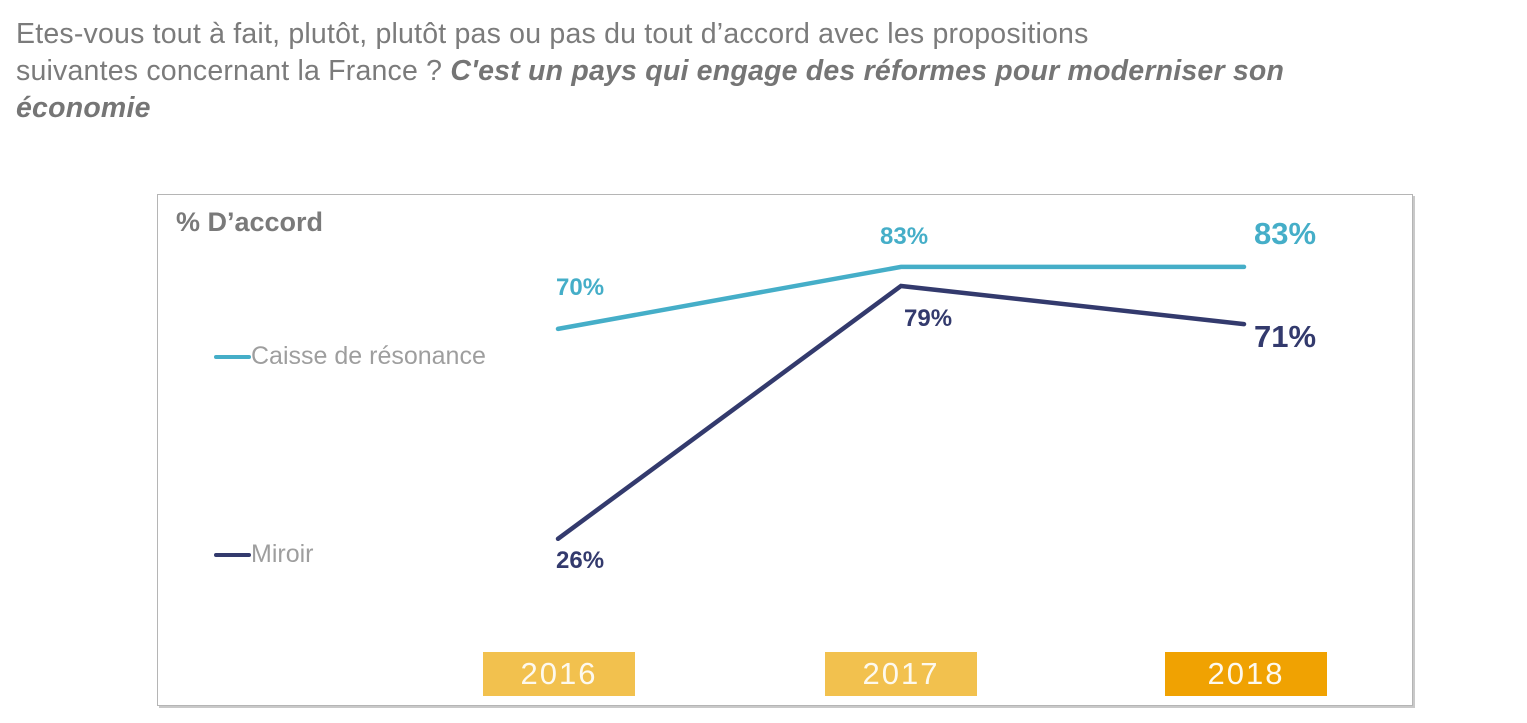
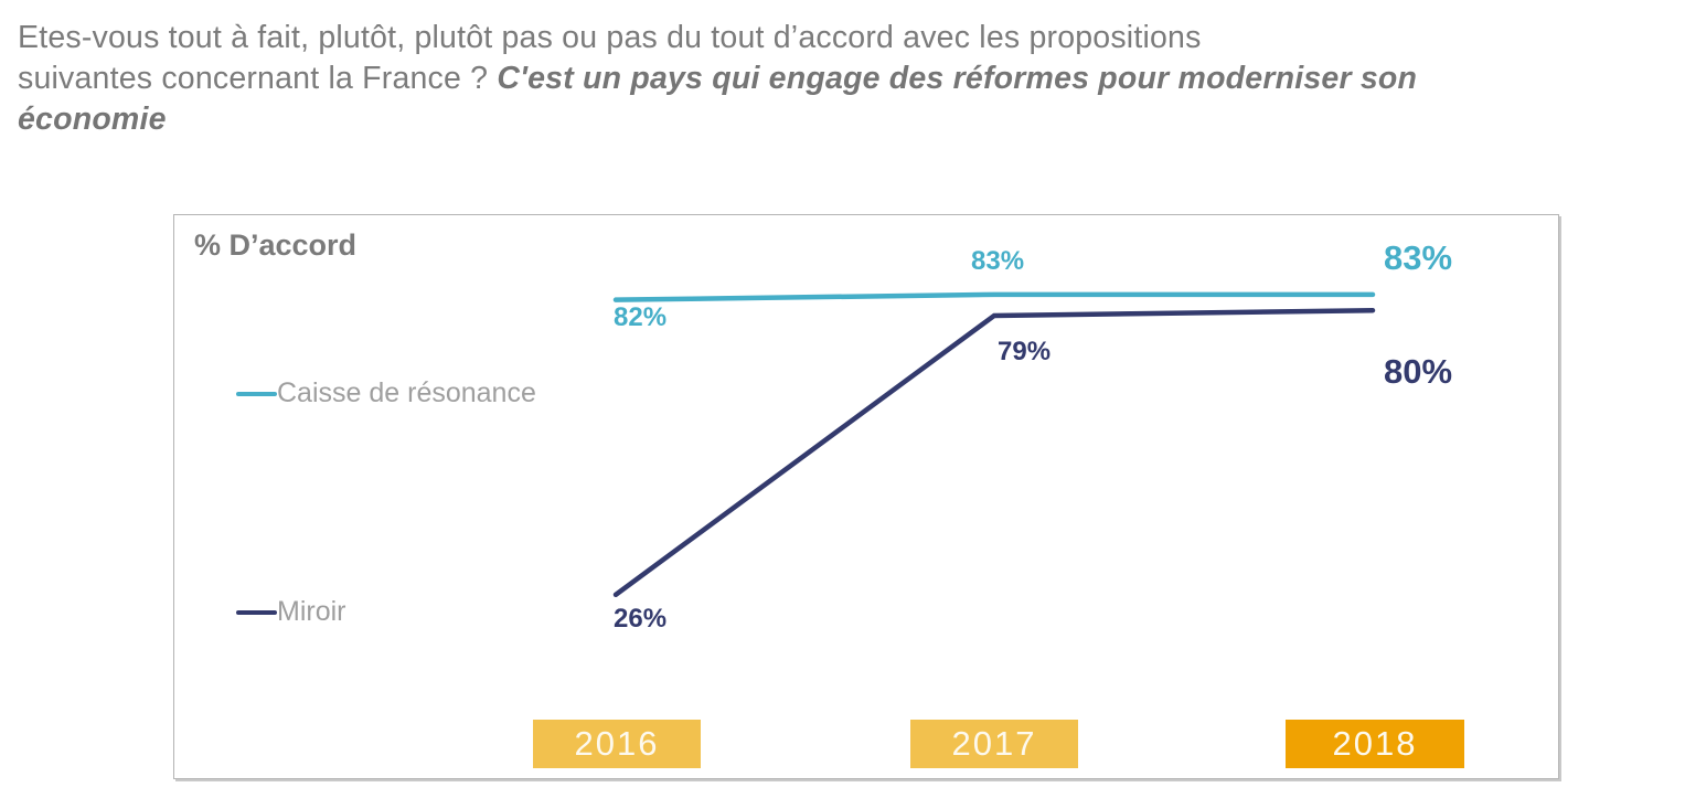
Caisse de résonance/2016: 70% -> 82%
Miroir/2018: 71% -> 80%
